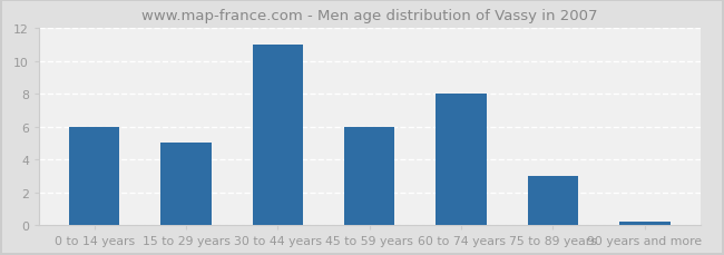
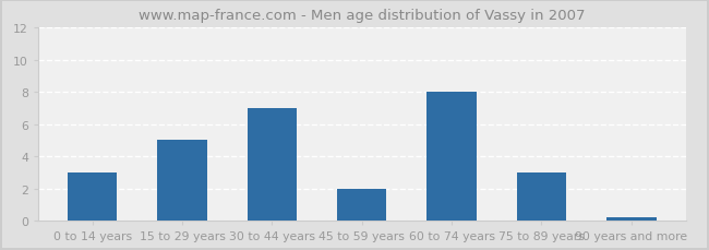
0 to 14 years: 6.0 -> 3.0
30 to 44 years: 11.0 -> 7.0
45 to 59 years: 6.0 -> 2.0
